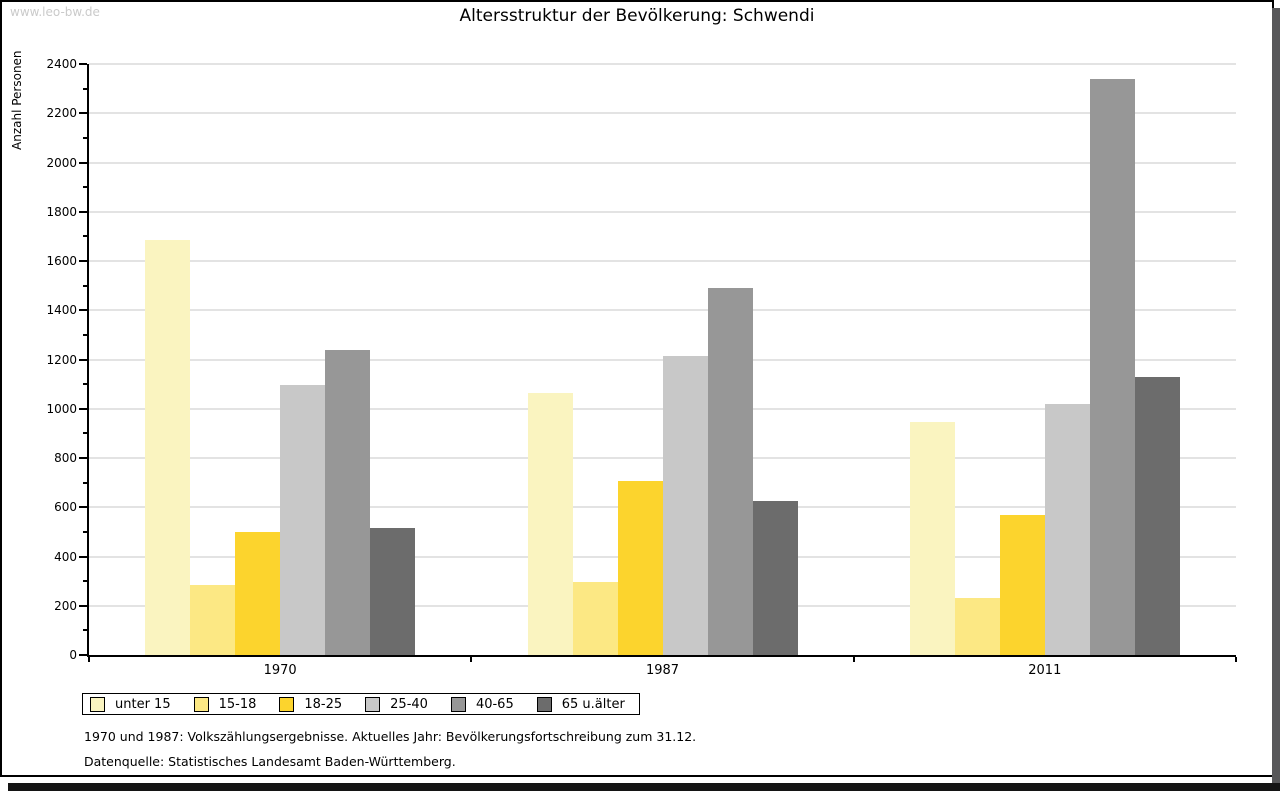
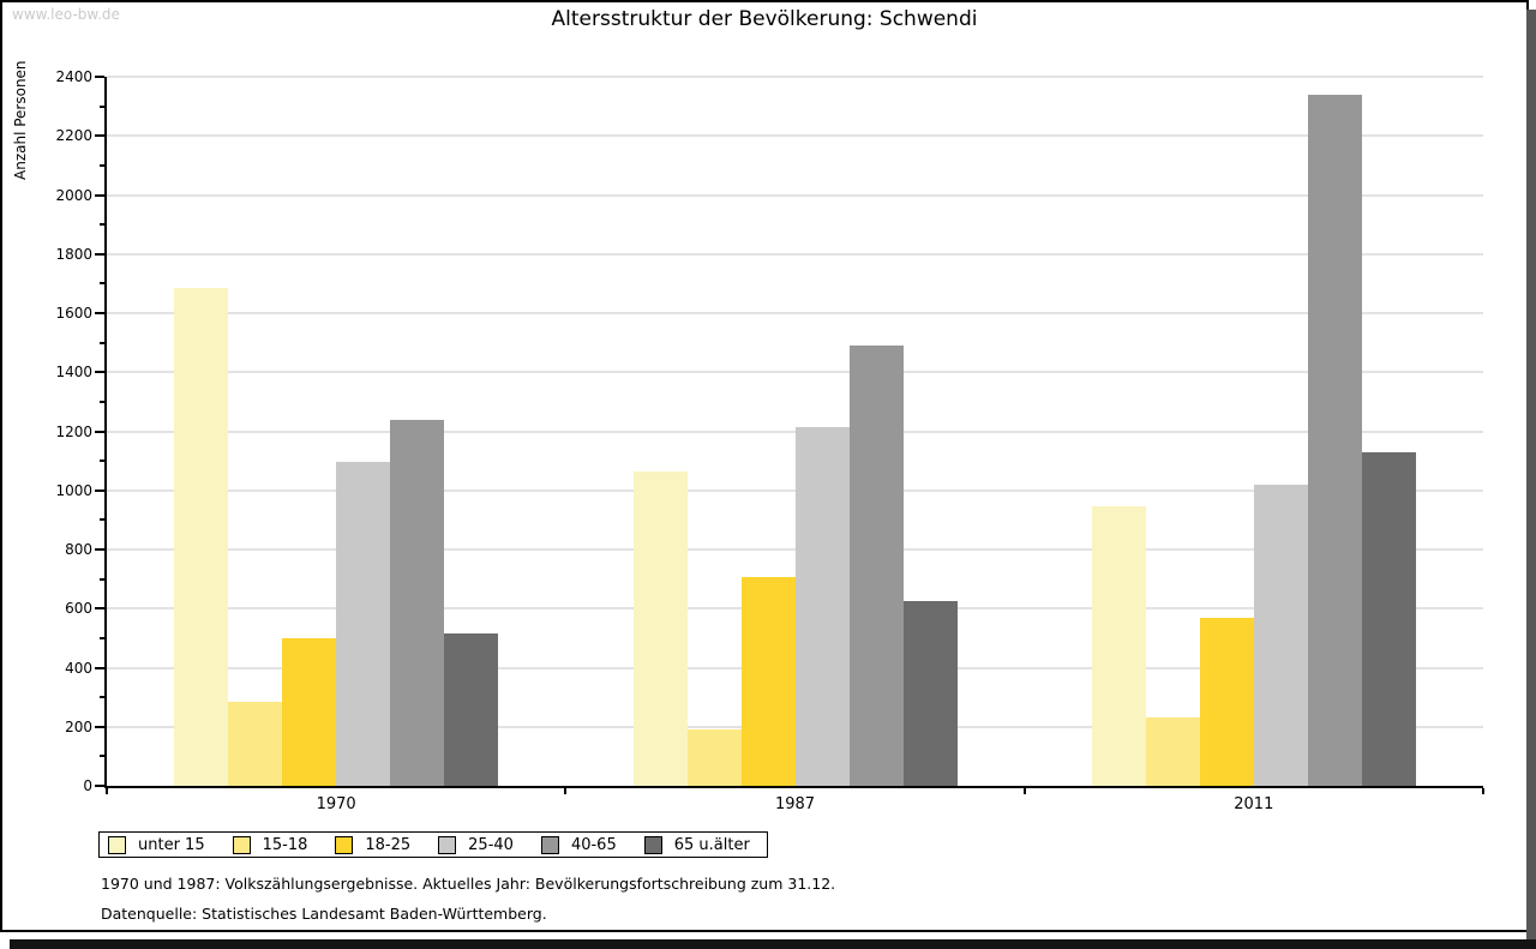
15-18/1987: 300 -> 190
